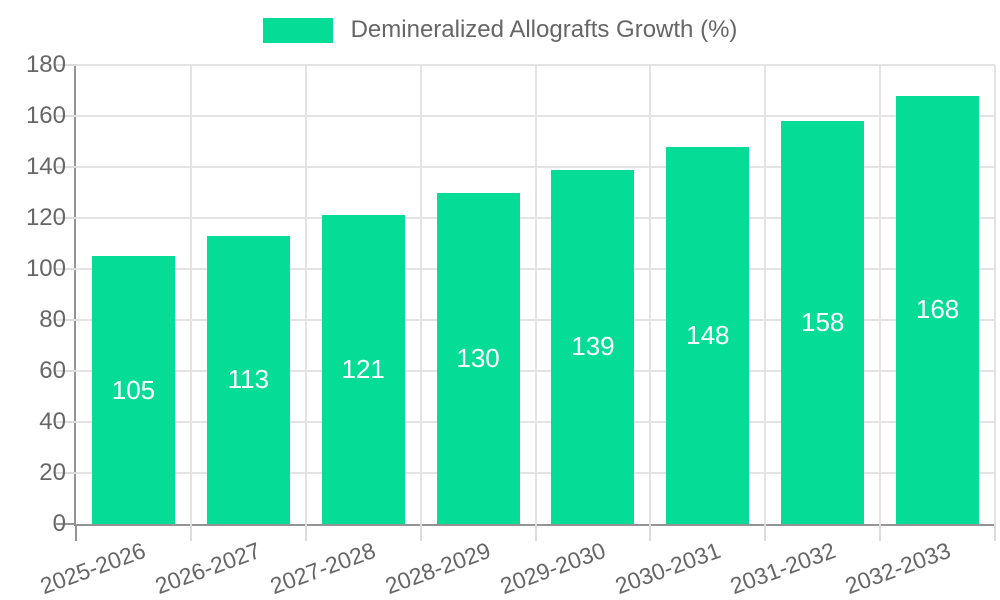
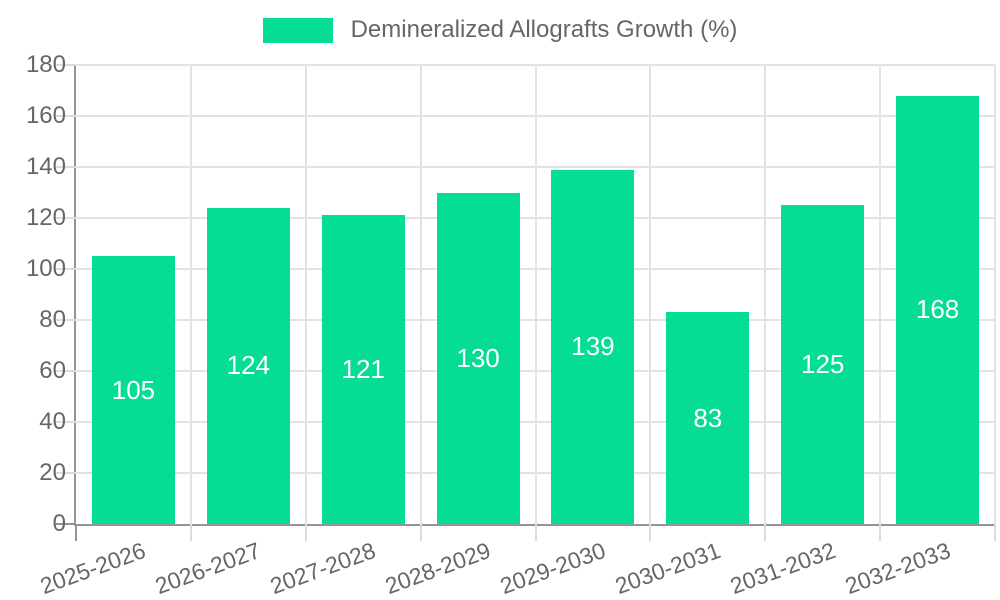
2026-2027: 113 -> 124
2030-2031: 148 -> 83
2031-2032: 158 -> 125
